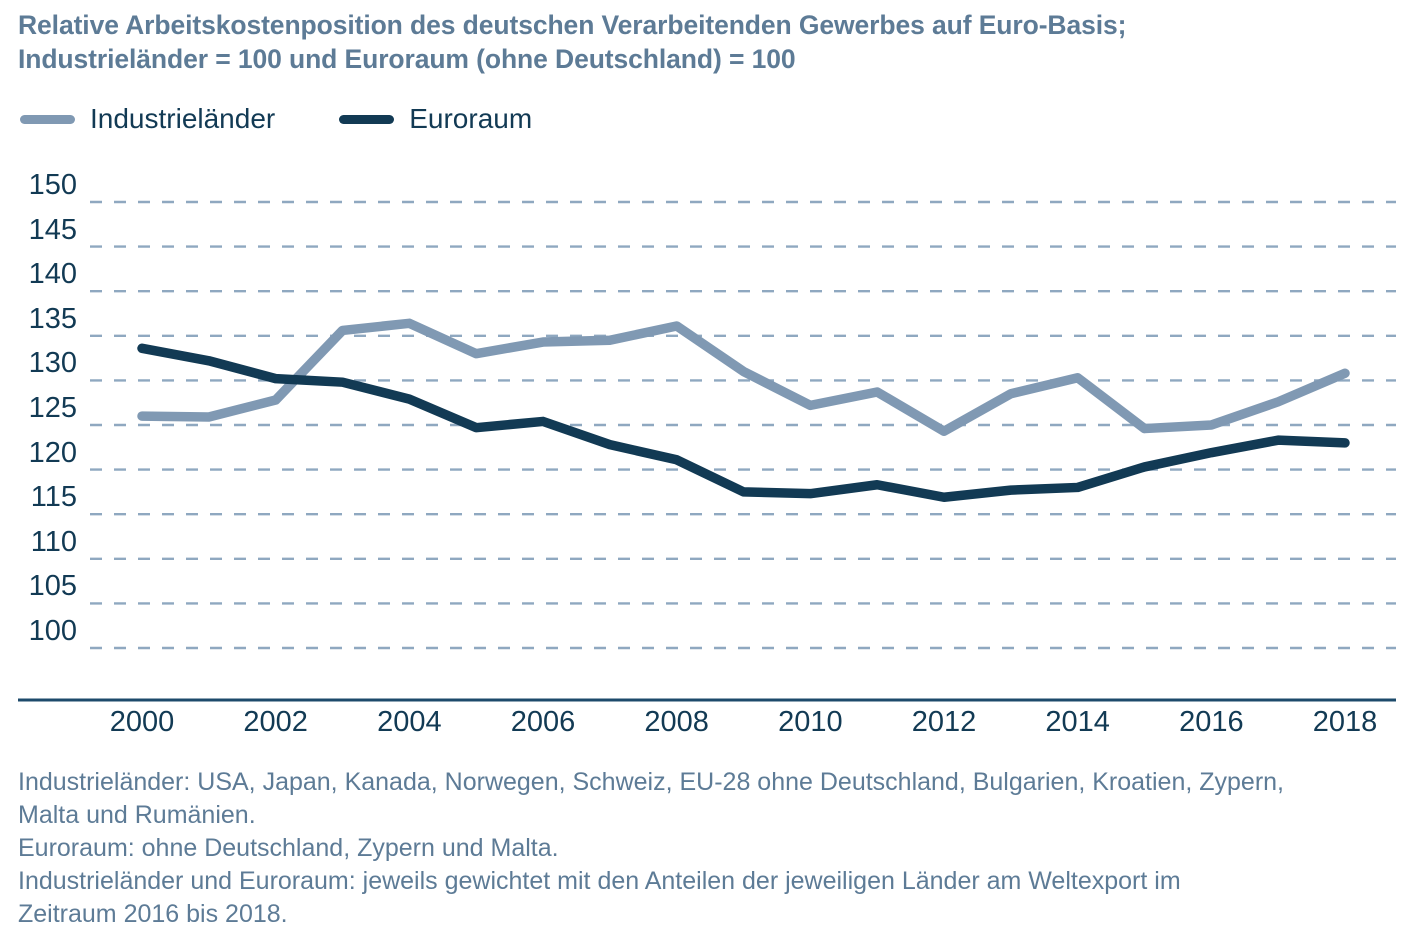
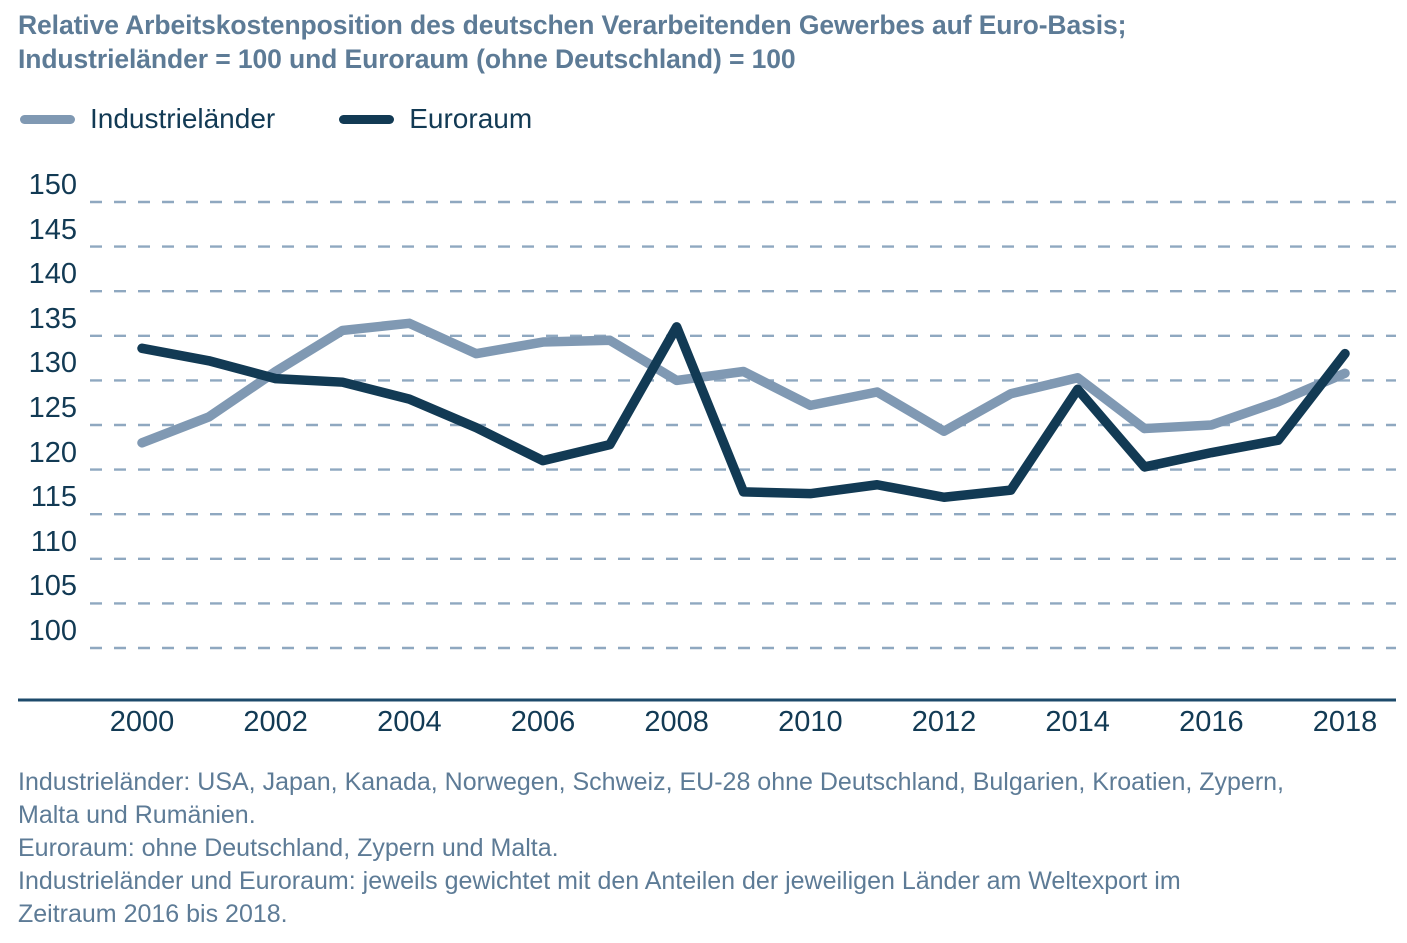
Industrieländer/2000: 126 -> 123
Industrieländer/2002: 128 -> 131
Euroraum/2006: 125 -> 121
Industrieländer/2008: 136 -> 130
Euroraum/2008: 121 -> 136
Euroraum/2014: 118 -> 129
Euroraum/2018: 123 -> 133
